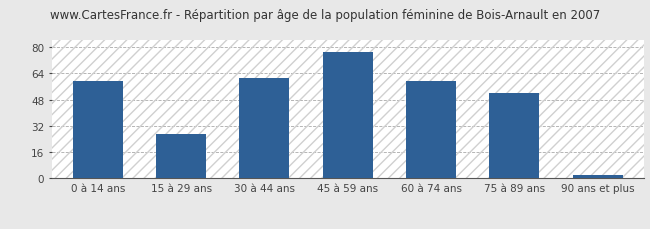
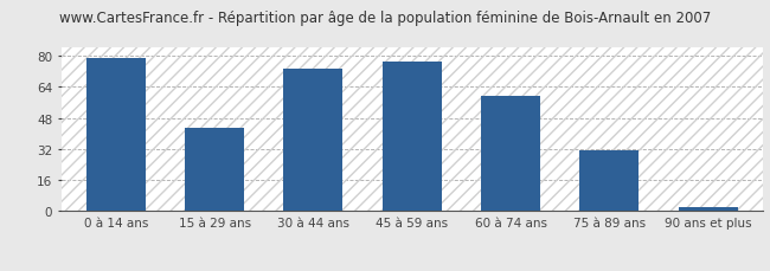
0 à 14 ans: 59 -> 79
15 à 29 ans: 27 -> 43
30 à 44 ans: 61 -> 73
75 à 89 ans: 52 -> 31
